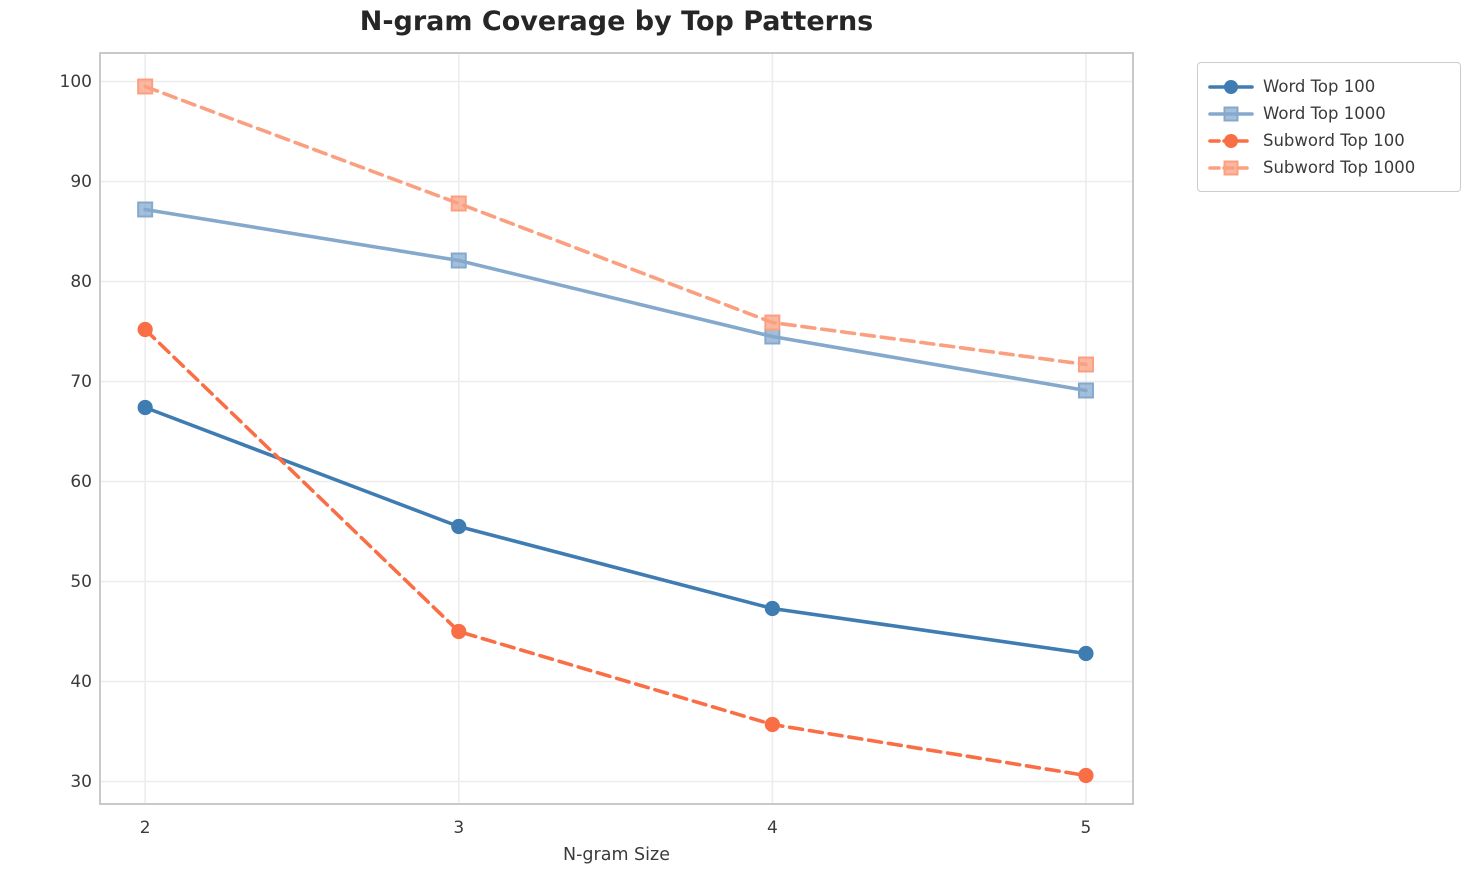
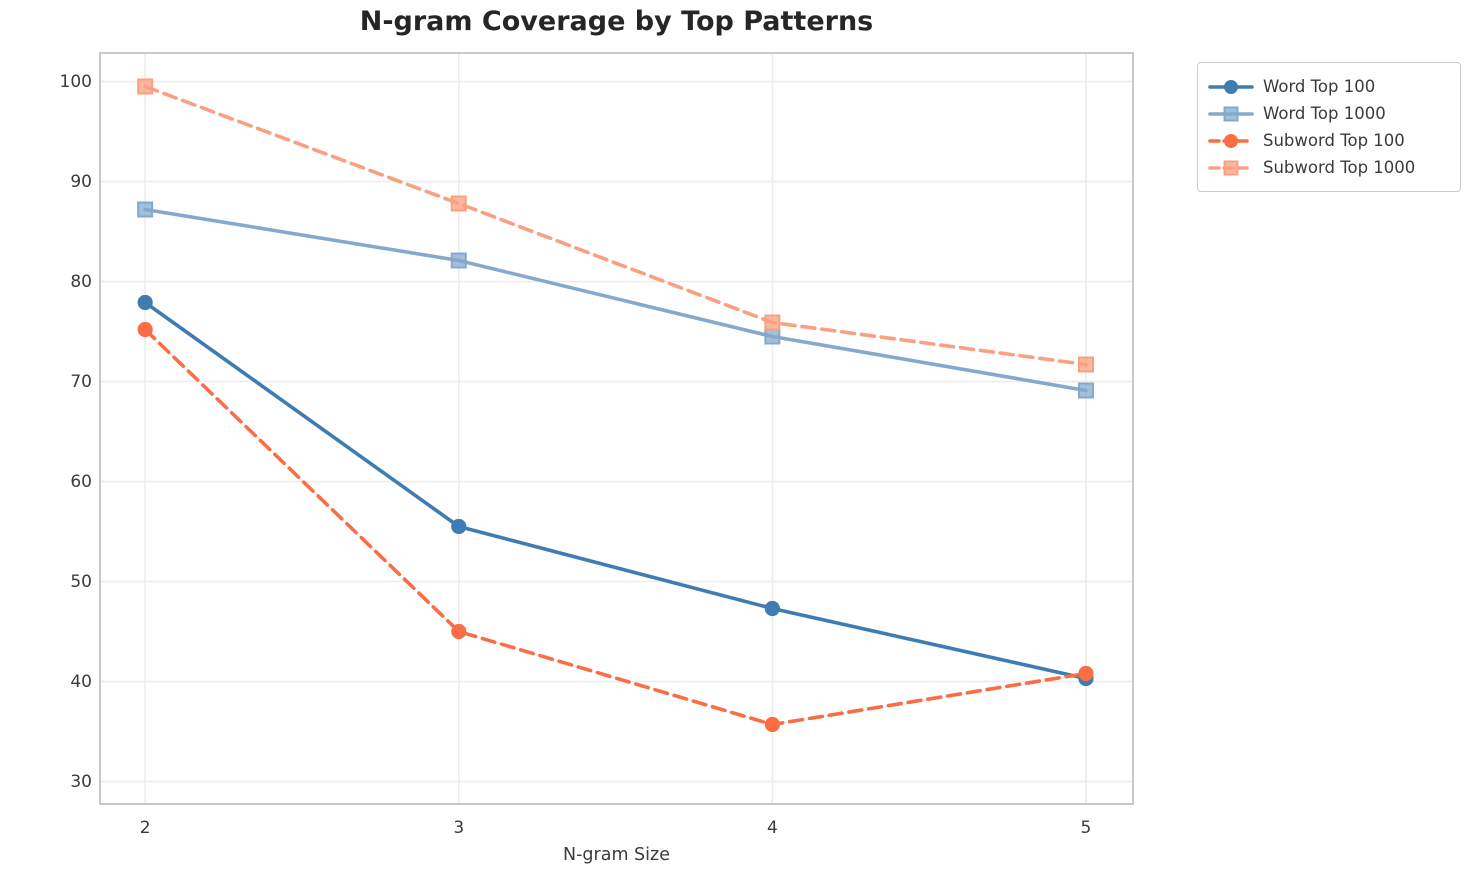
Word Top 100/2: 67.4 -> 77.9
Word Top 100/5: 42.8 -> 40.3
Subword Top 100/5: 30.6 -> 40.8
